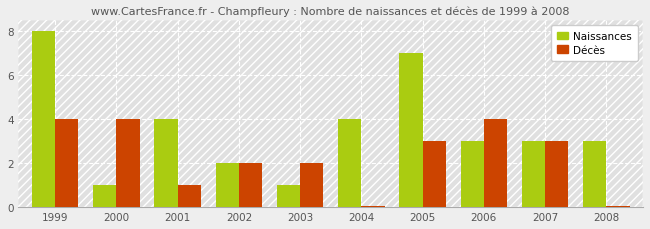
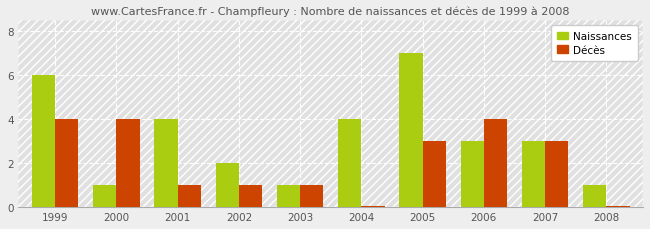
Naissances/1999: 8 -> 6
Décès/2002: 2.00 -> 1.00
Décès/2003: 2.00 -> 1.00
Naissances/2008: 3 -> 1
